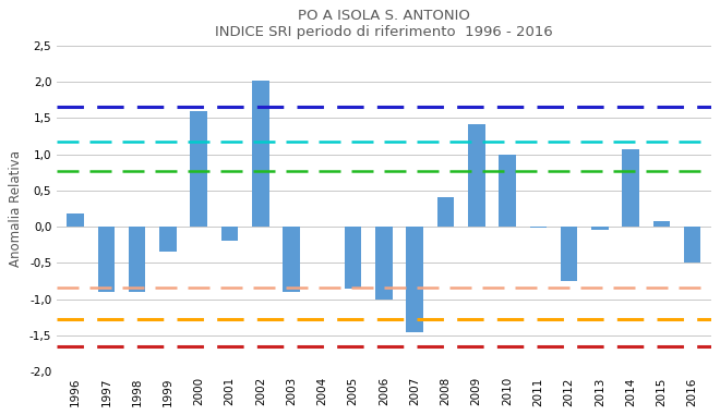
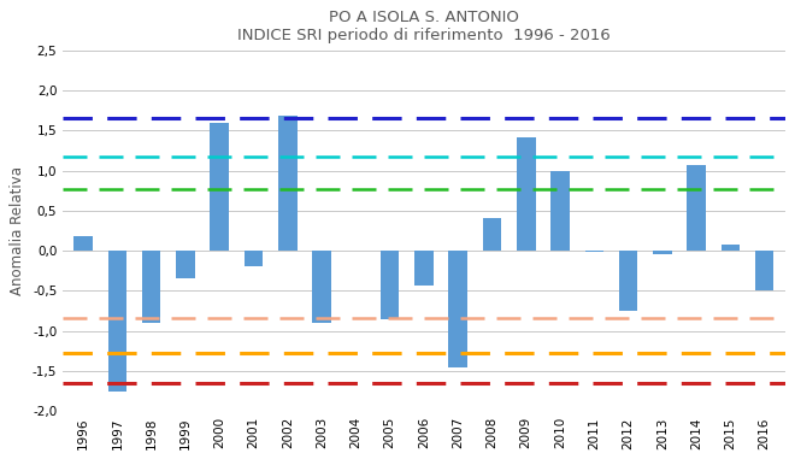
1997: -0,90 -> -1,76
2002: 2,01 -> 1,68
2006: -1,00 -> -0,44
